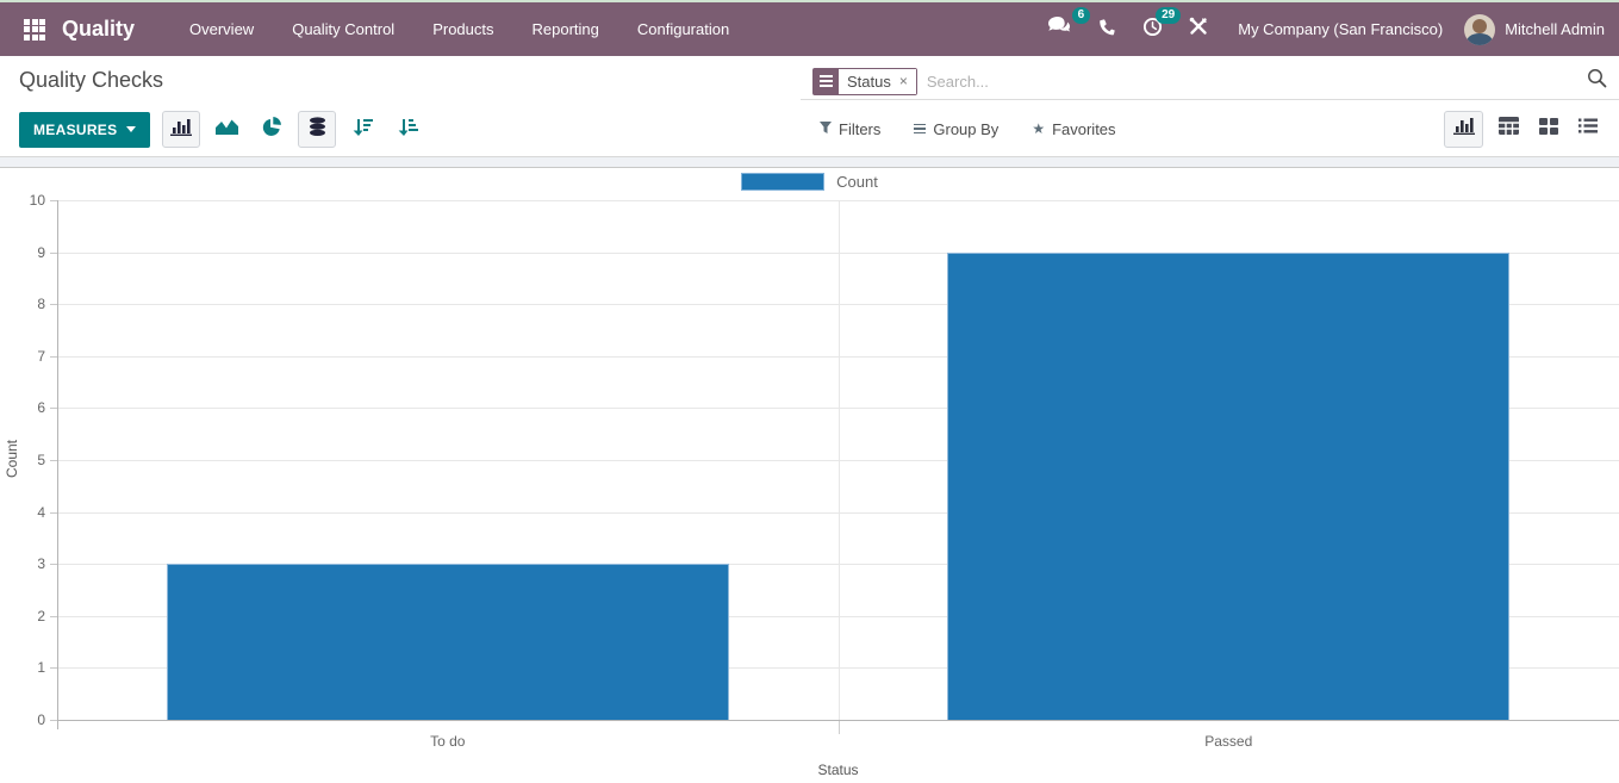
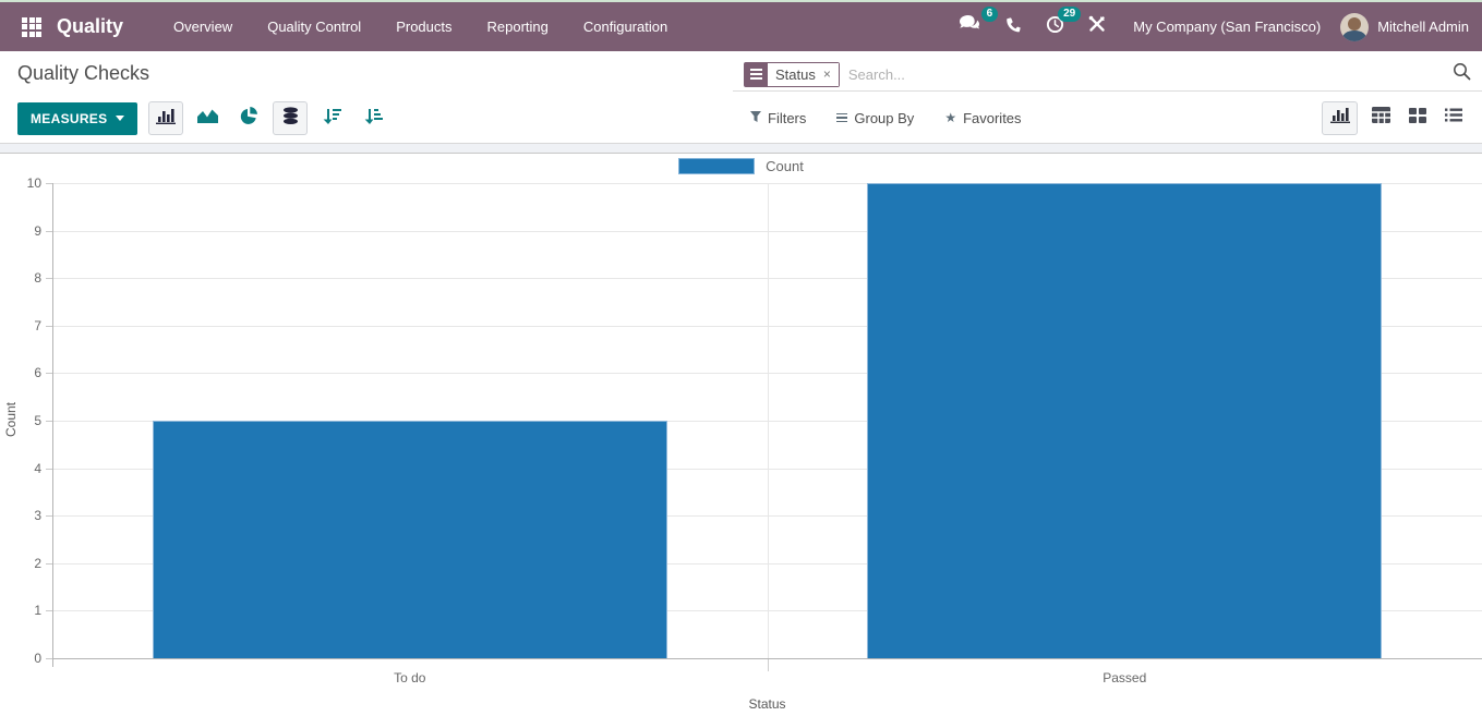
To do: 3 -> 5
Passed: 9 -> 10
